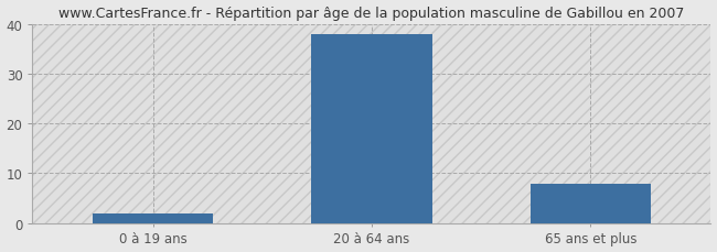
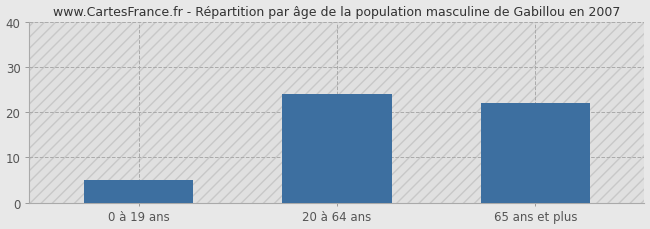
0 à 19 ans: 2 -> 5
20 à 64 ans: 38 -> 24
65 ans et plus: 8 -> 22
